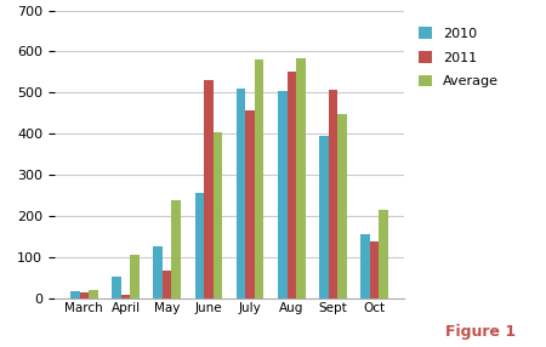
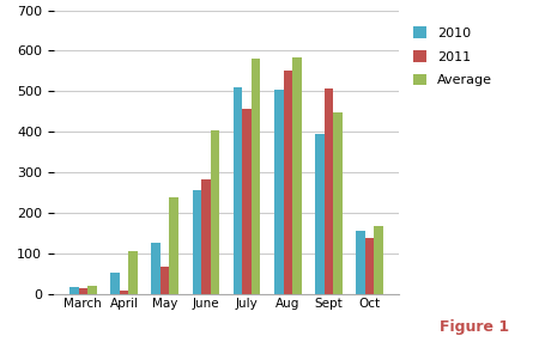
2011/June: 530 -> 283
Average/Oct: 215 -> 167
